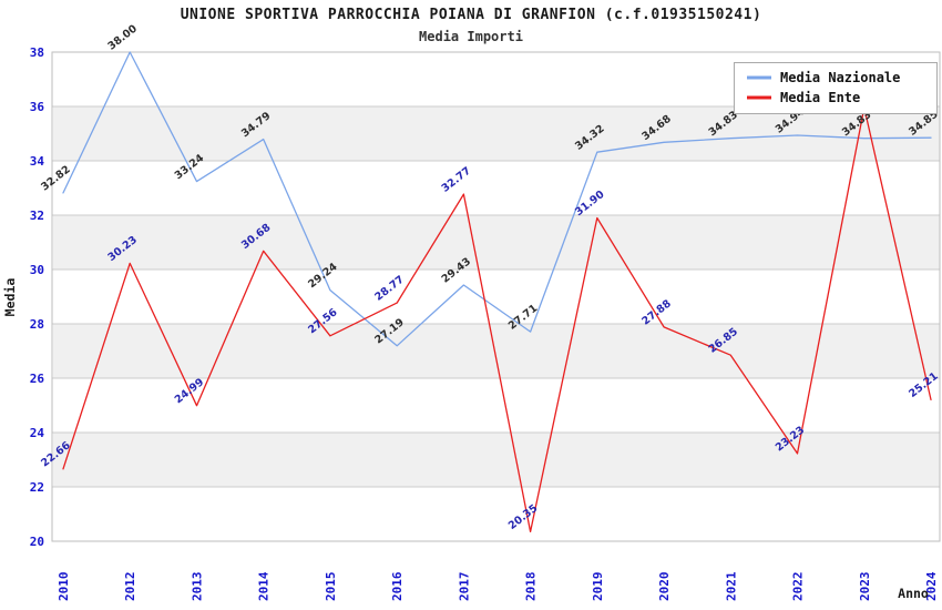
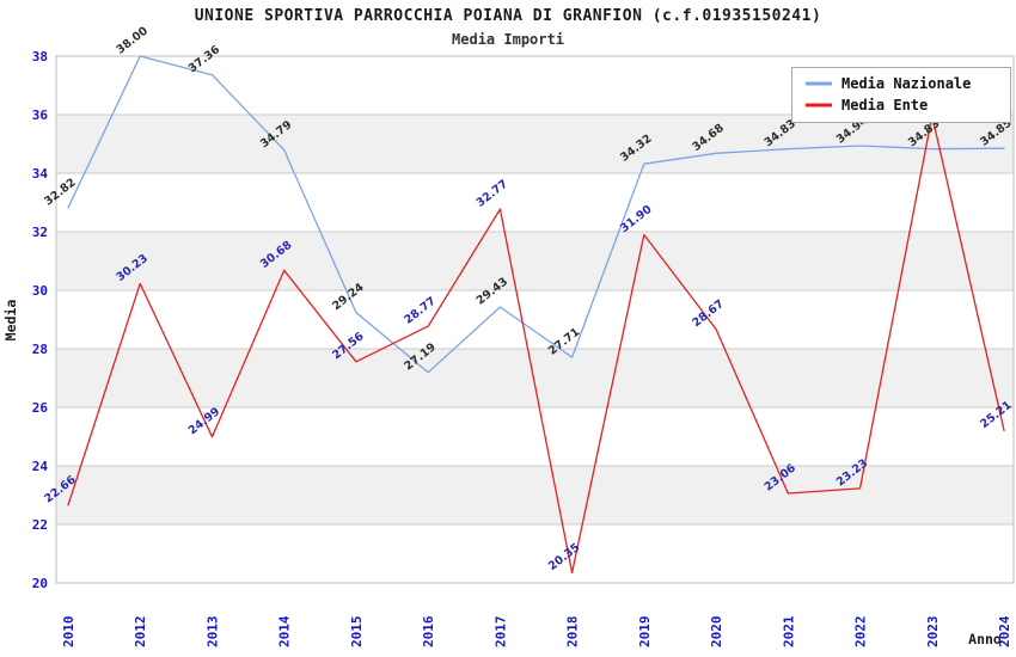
Media Nazionale/2013: 33.24 -> 37.36
Media Ente/2020: 27.88 -> 28.67
Media Ente/2021: 26.85 -> 23.06
